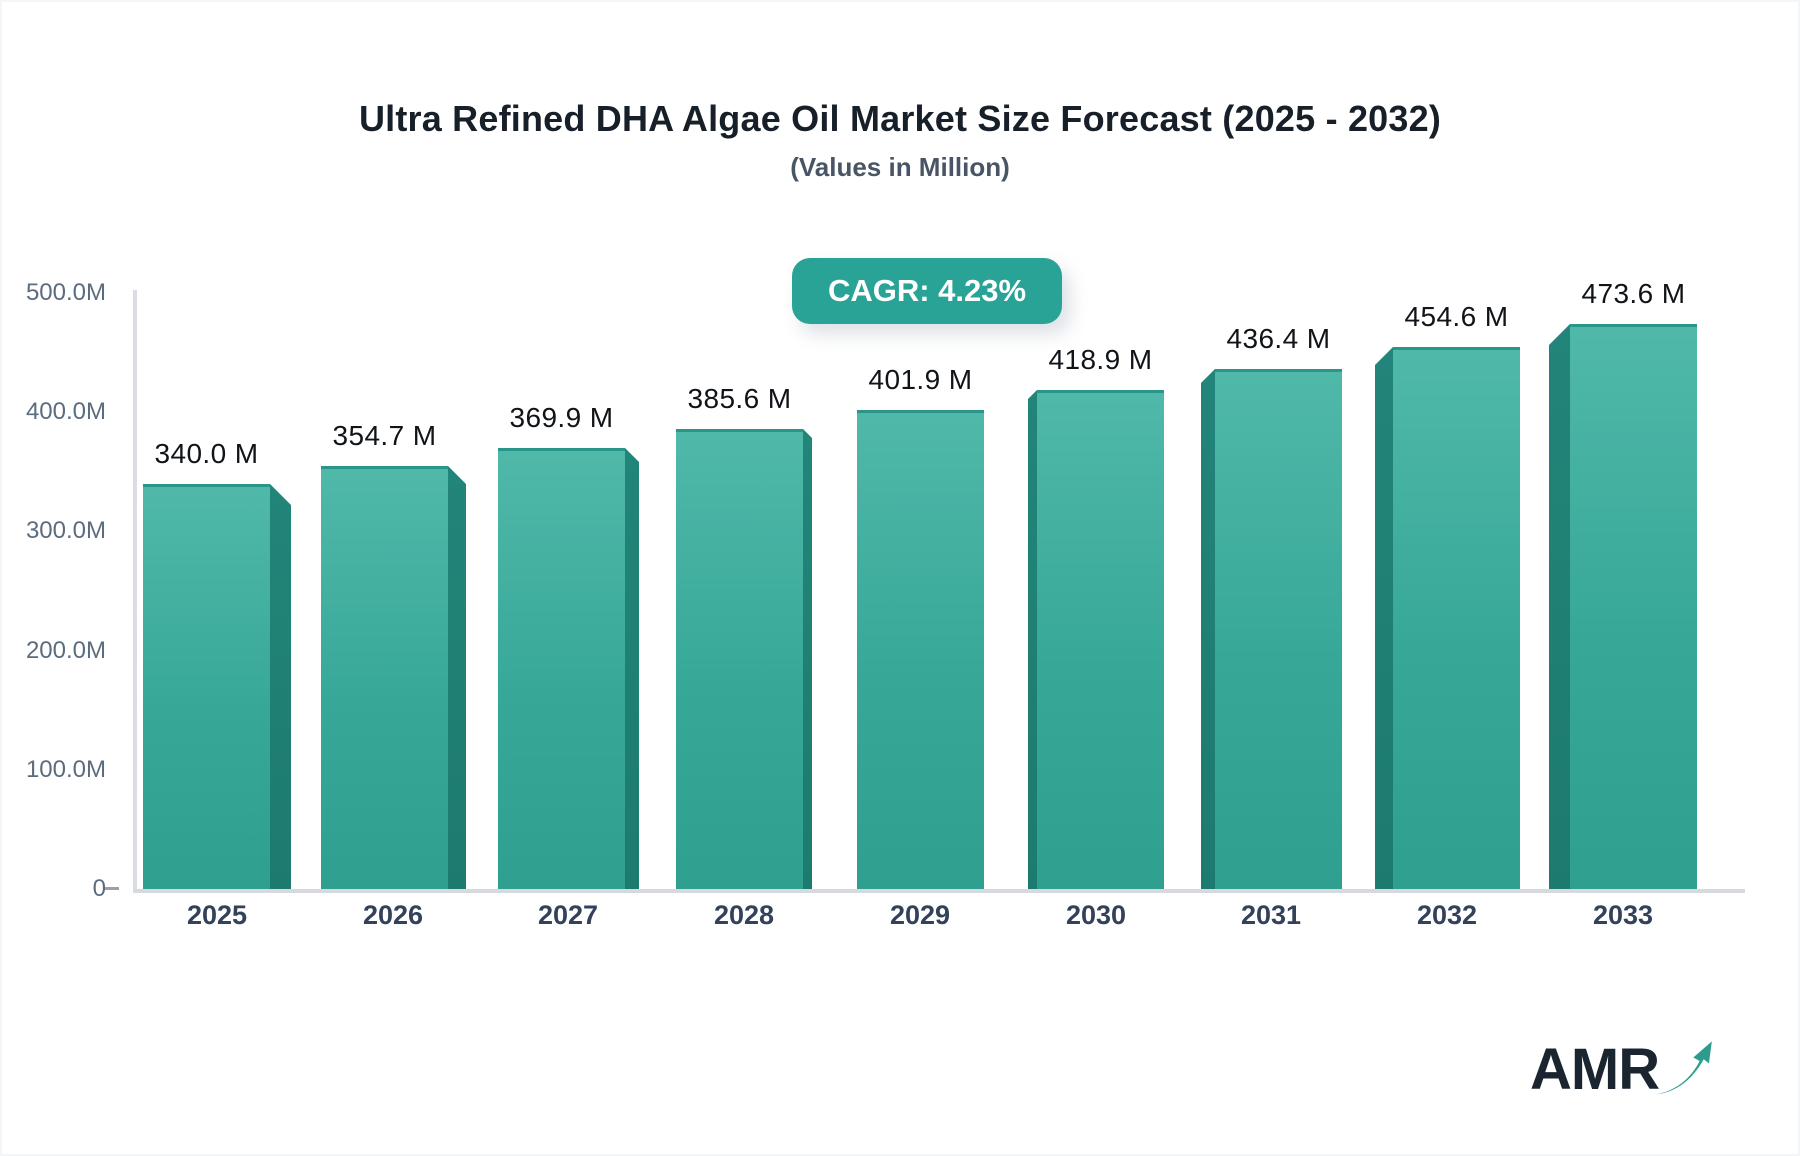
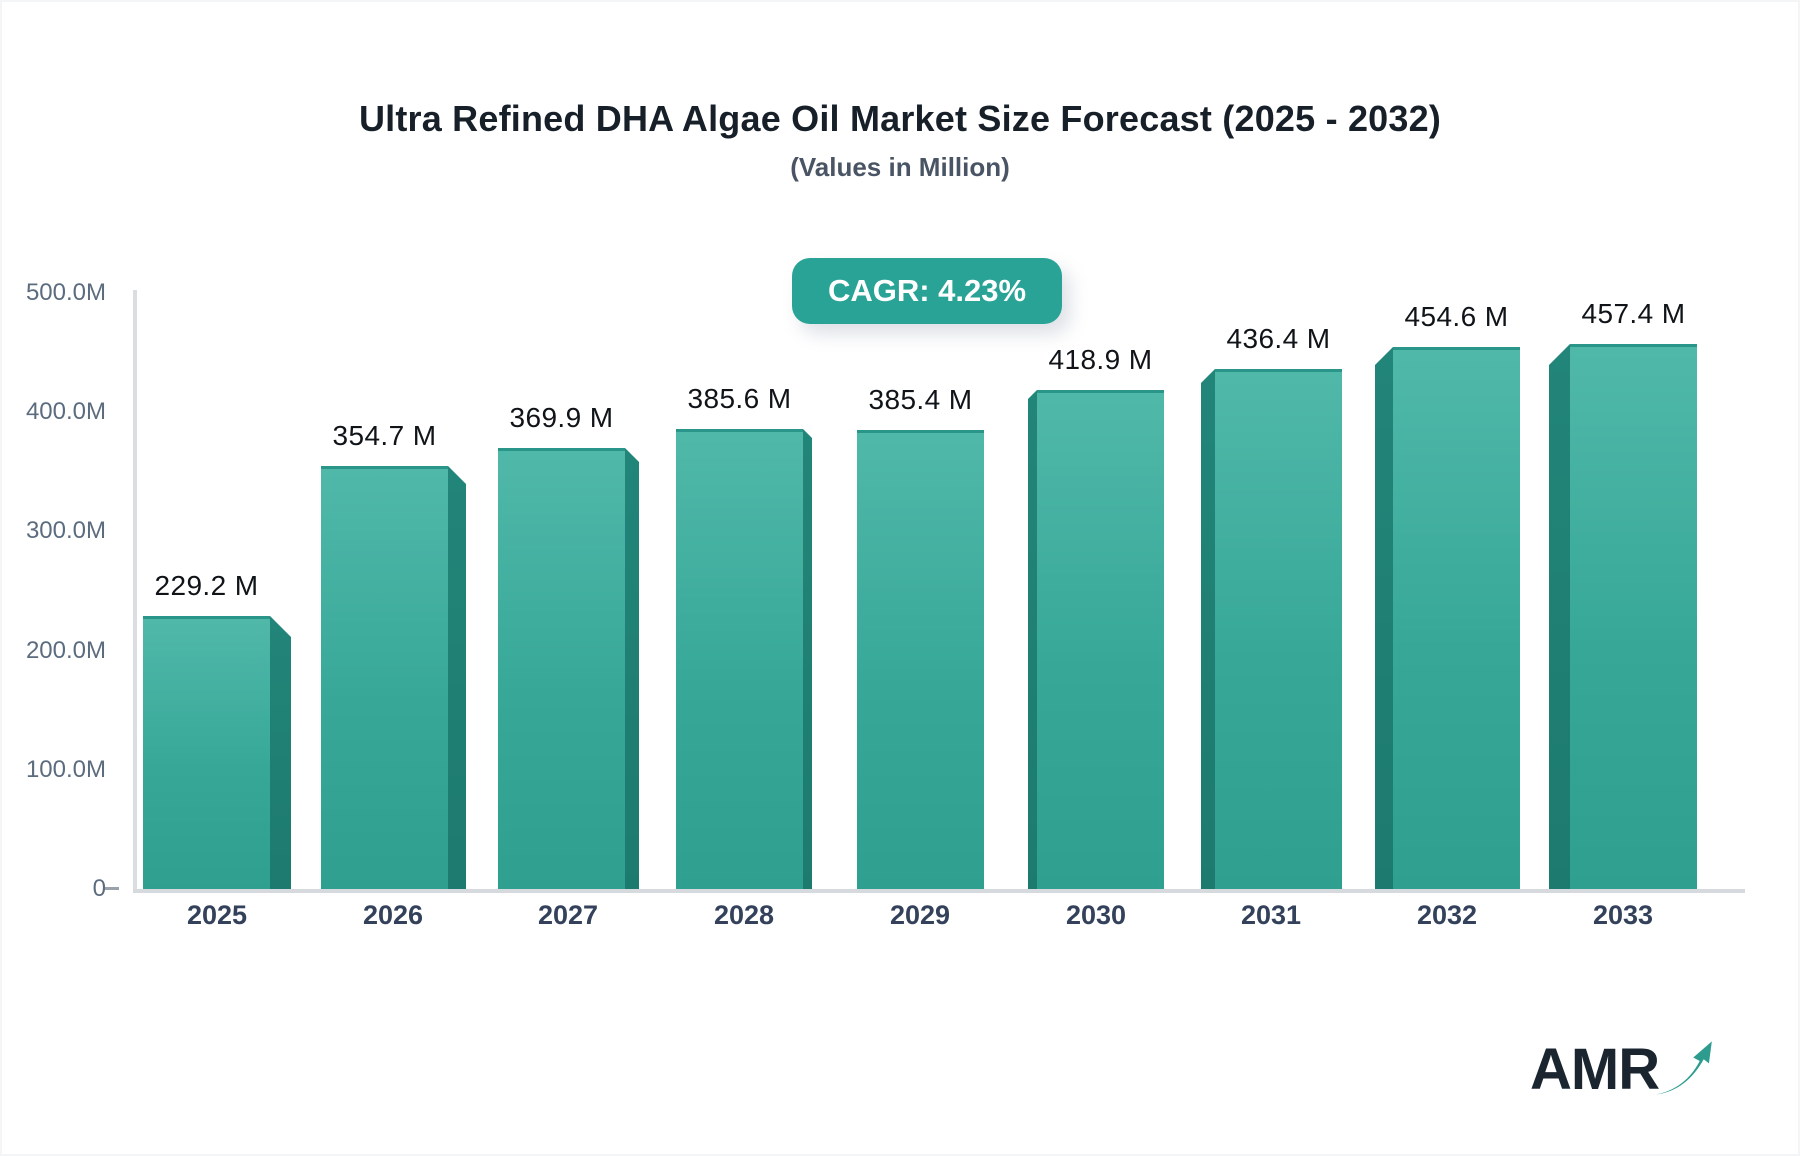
2025: 340.0 -> 229.2
2029: 401.9 -> 385.4
2033: 473.6 -> 457.4
